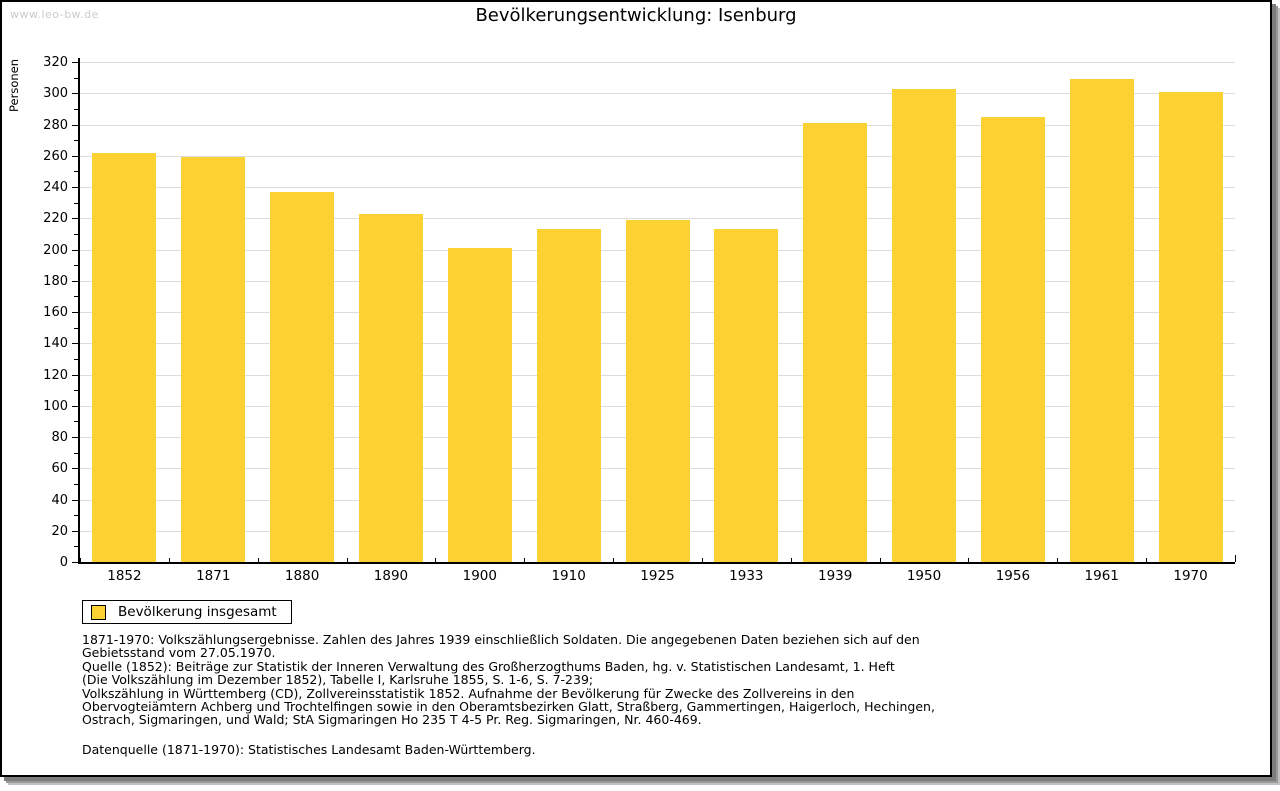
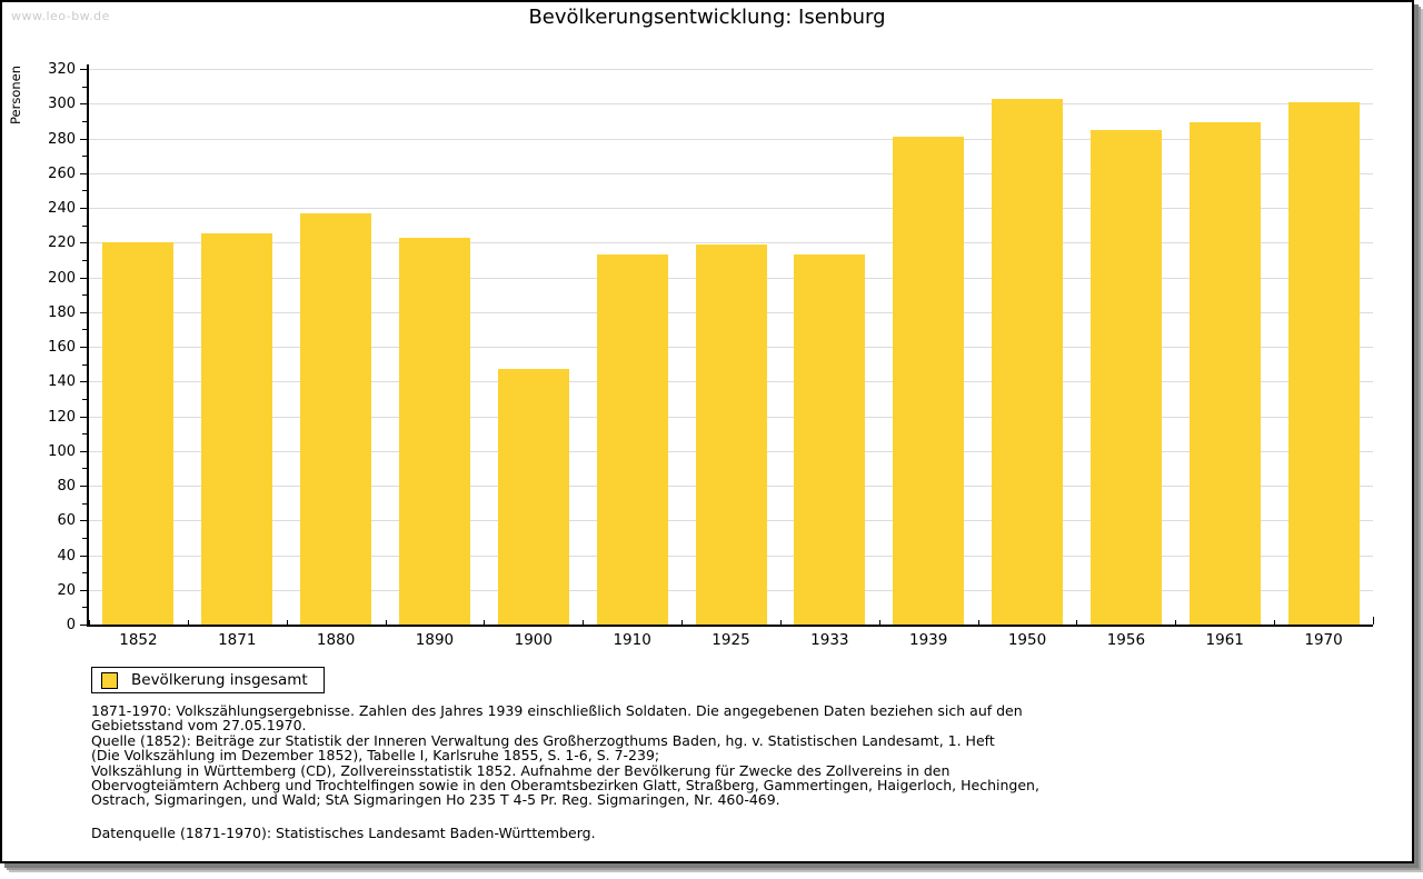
1852: 262 -> 220
1871: 259 -> 225
1900: 201 -> 147
1961: 309 -> 289
